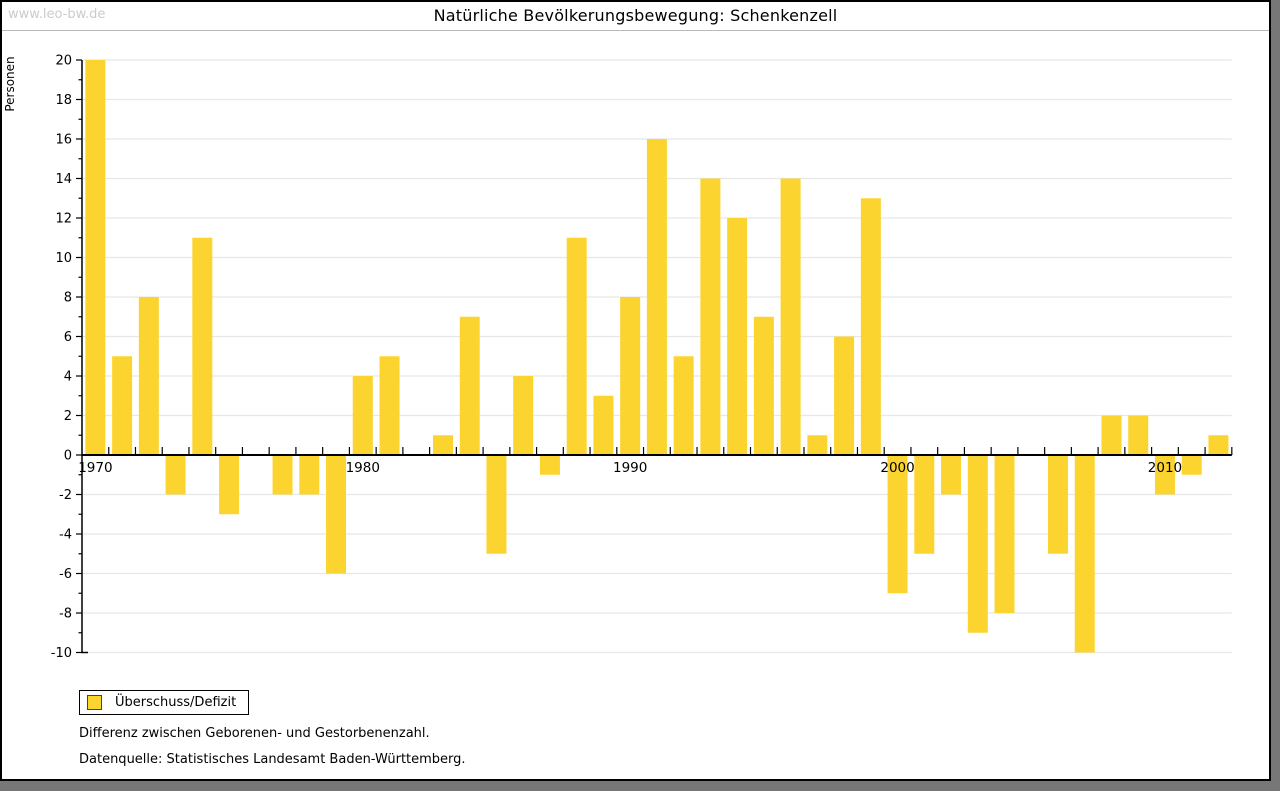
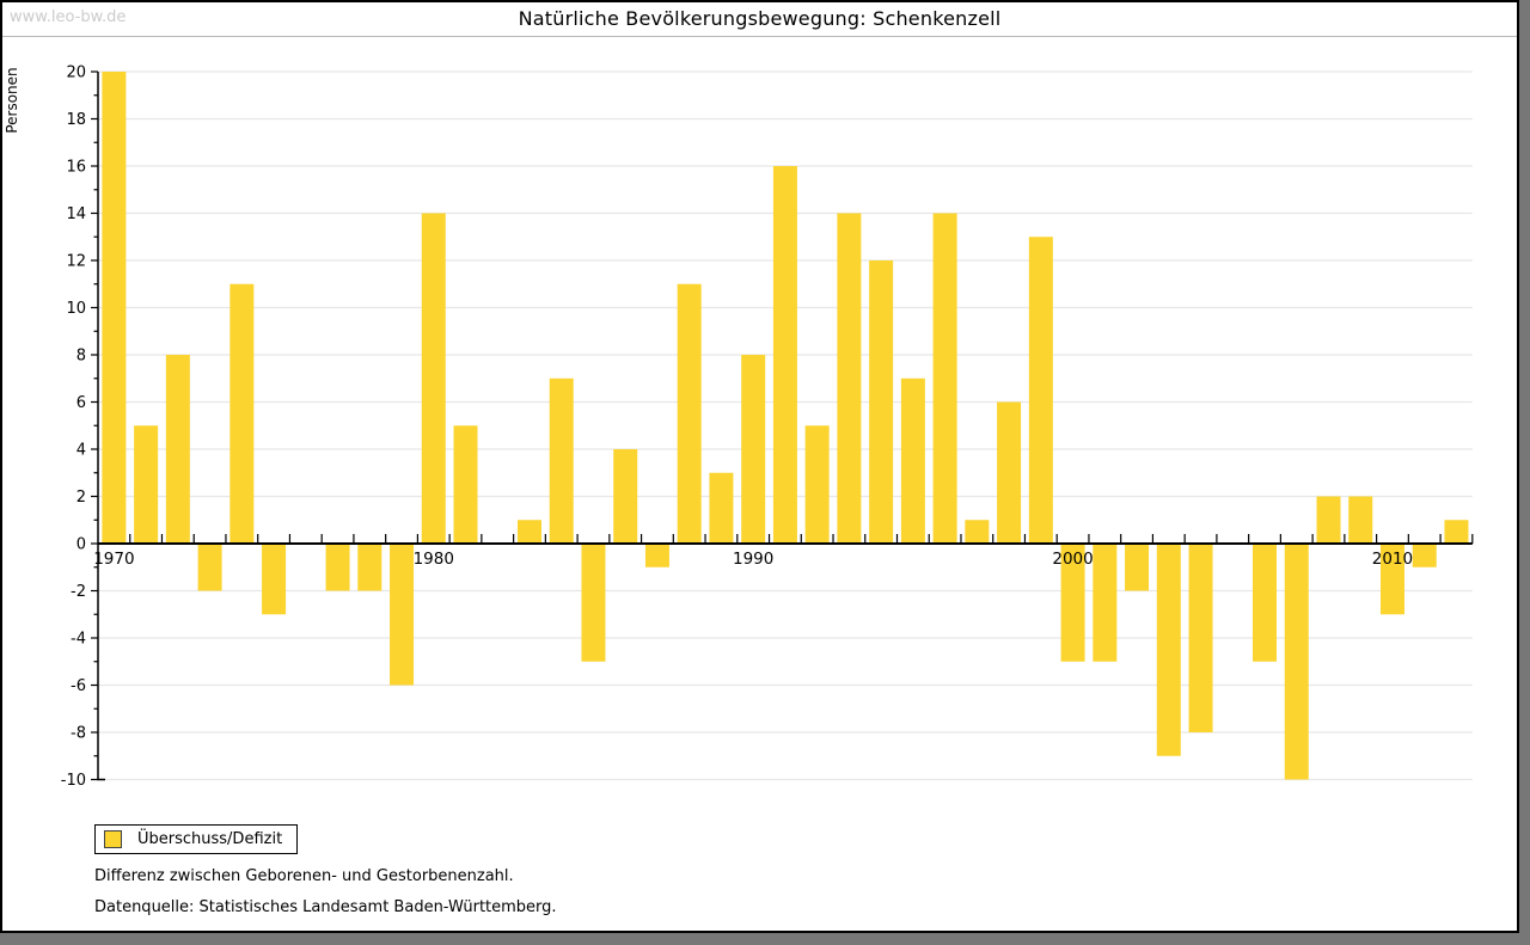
1980: 4 -> 14
2000: -7 -> -5
2010: -2 -> -3
